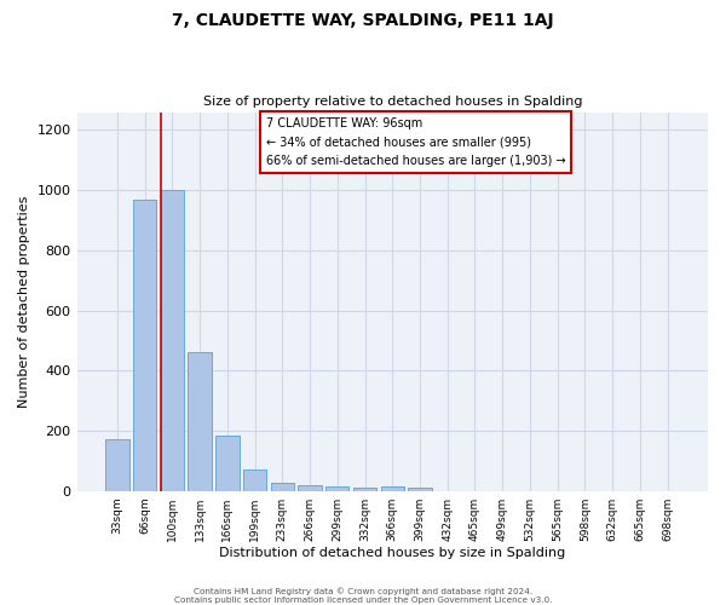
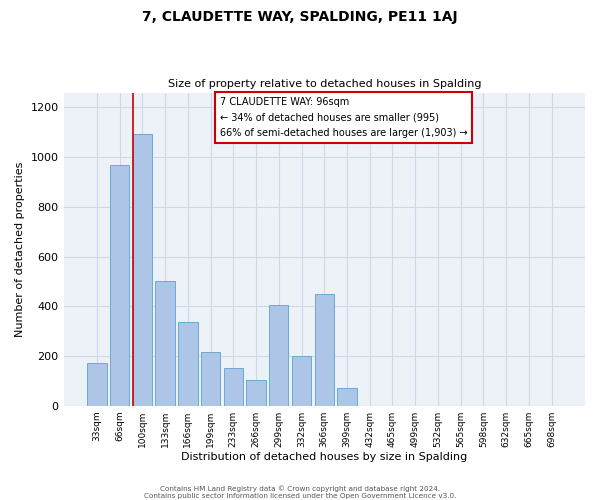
100sqm: 1000 -> 1095
133sqm: 460 -> 500
166sqm: 185 -> 335
199sqm: 70 -> 215
233sqm: 25 -> 150
266sqm: 20 -> 105
299sqm: 15 -> 405
332sqm: 10 -> 200
366sqm: 15 -> 450
399sqm: 10 -> 70
